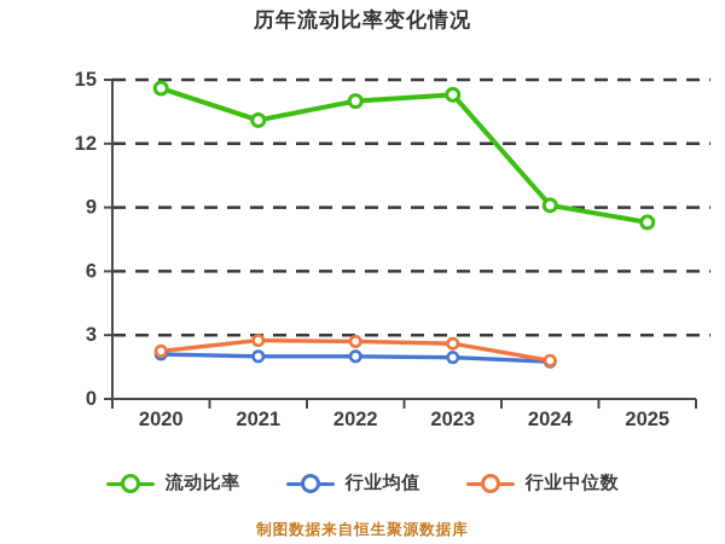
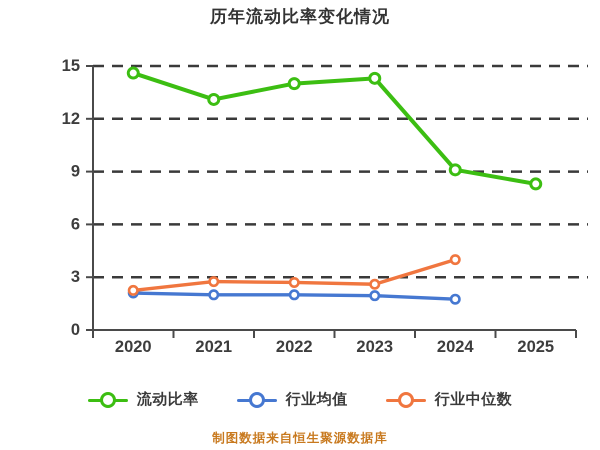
行业中位数/2024: 1.8 -> 4.0
